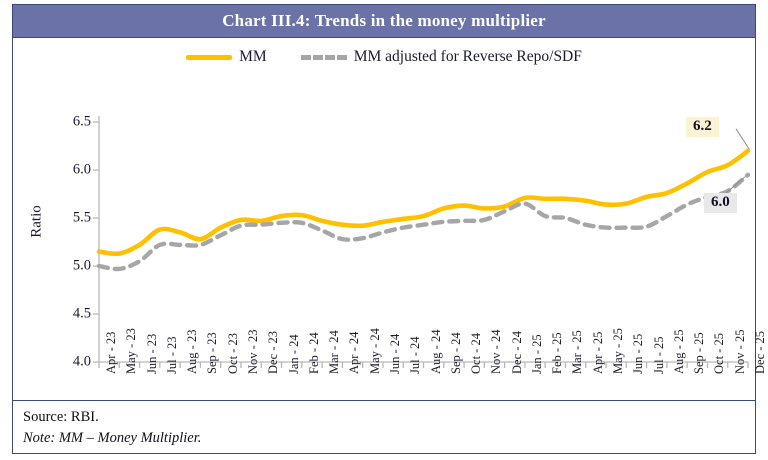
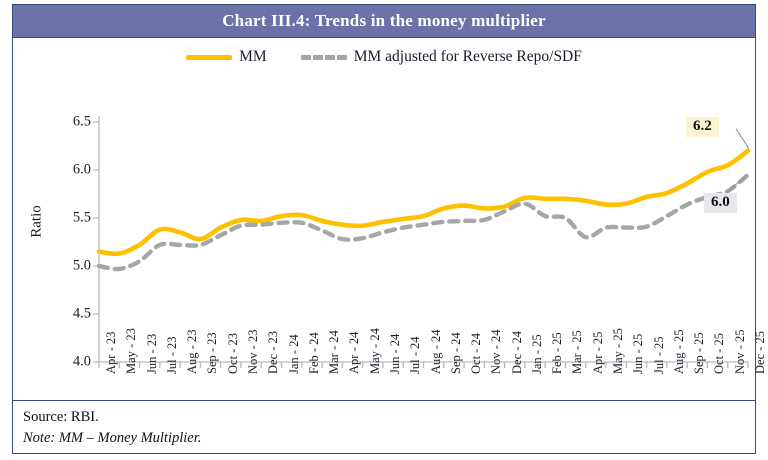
MM adjusted for Reverse Repo/SDF/Apr - 25: 5.4 -> 5.3
